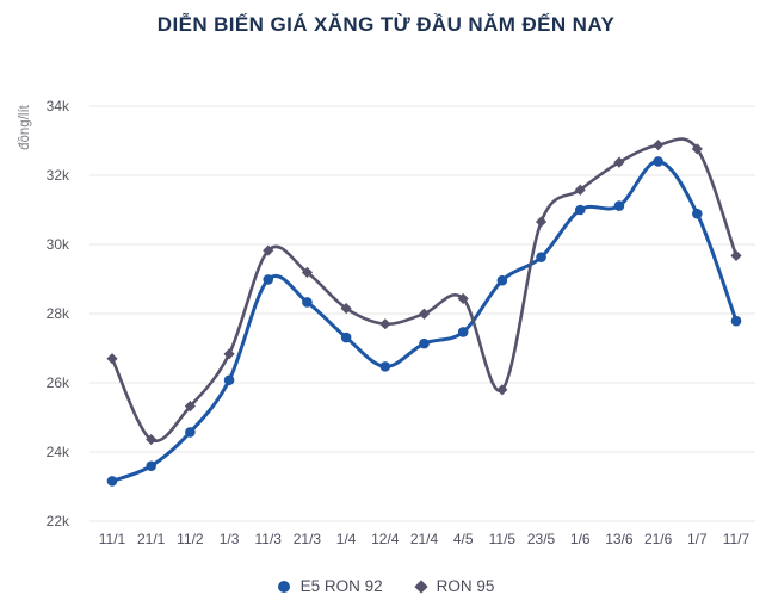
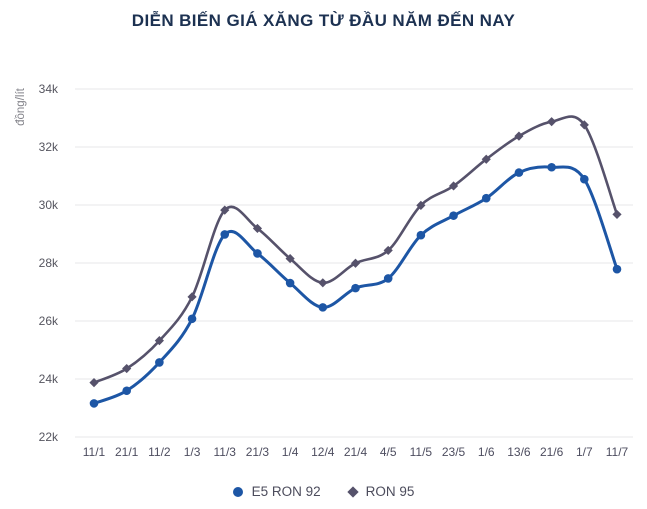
RON 95/11/1: 26.7k -> 23.9k
RON 95/12/4: 27.7k -> 27.3k
RON 95/11/5: 25.8k -> 30.0k
E5 RON 92/1/6: 31.0k -> 30.2k
E5 RON 92/21/6: 32.4k -> 31.3k
